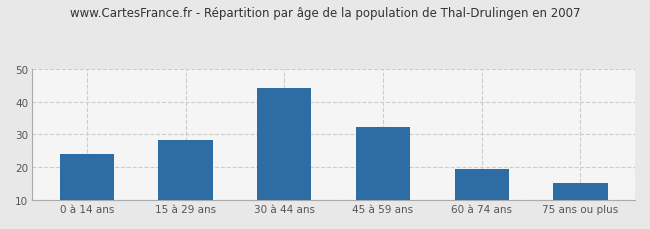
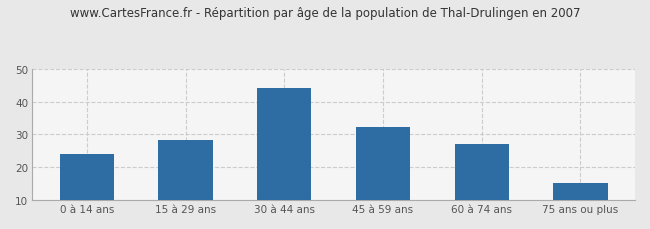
60 à 74 ans: 19.5 -> 27.1
